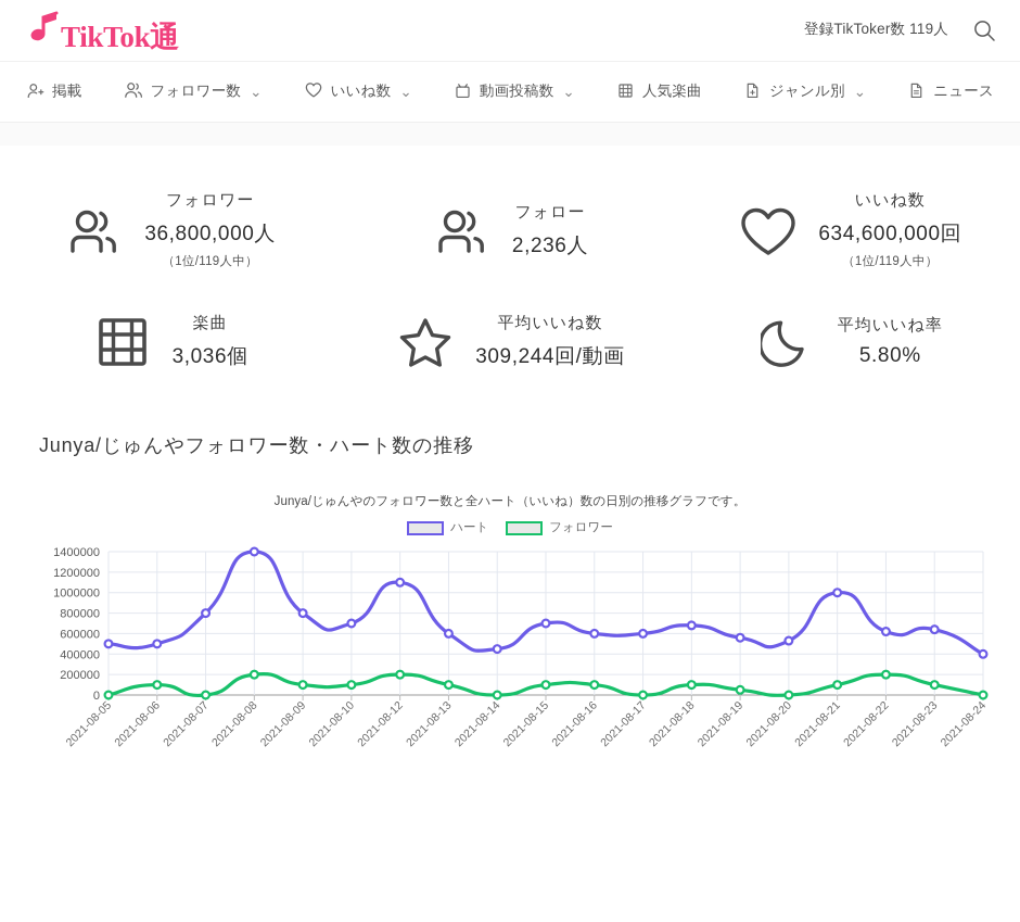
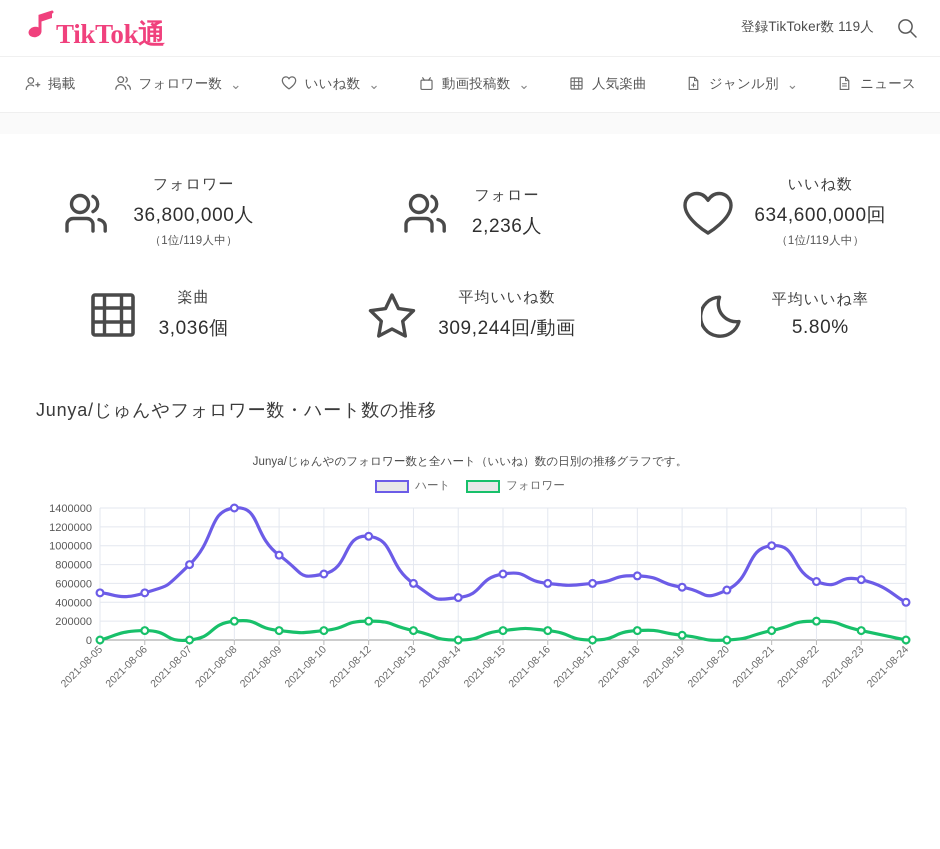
ハート/2021-08-09: 800000 -> 900000
